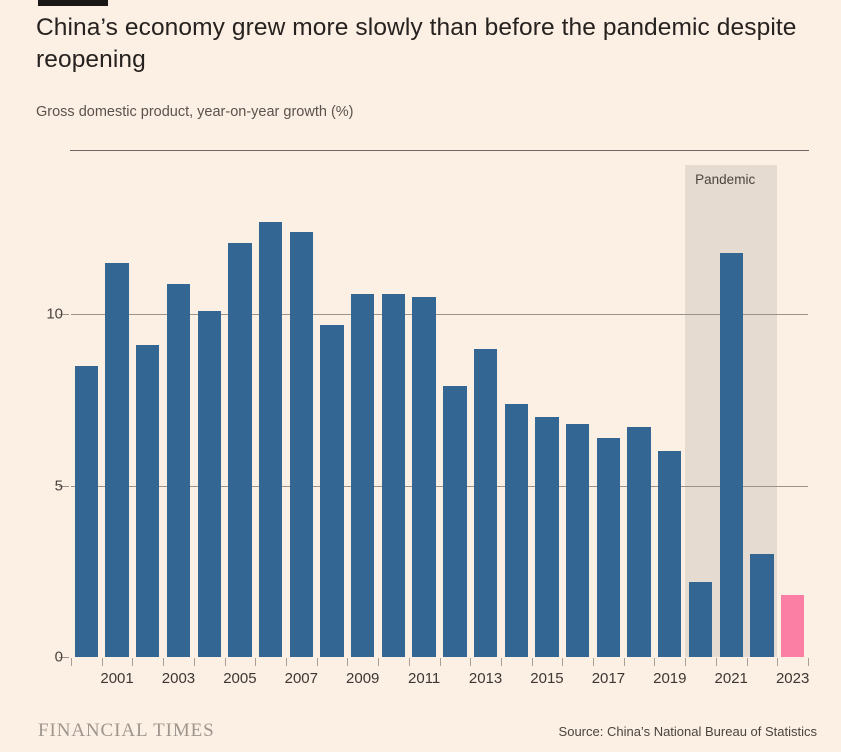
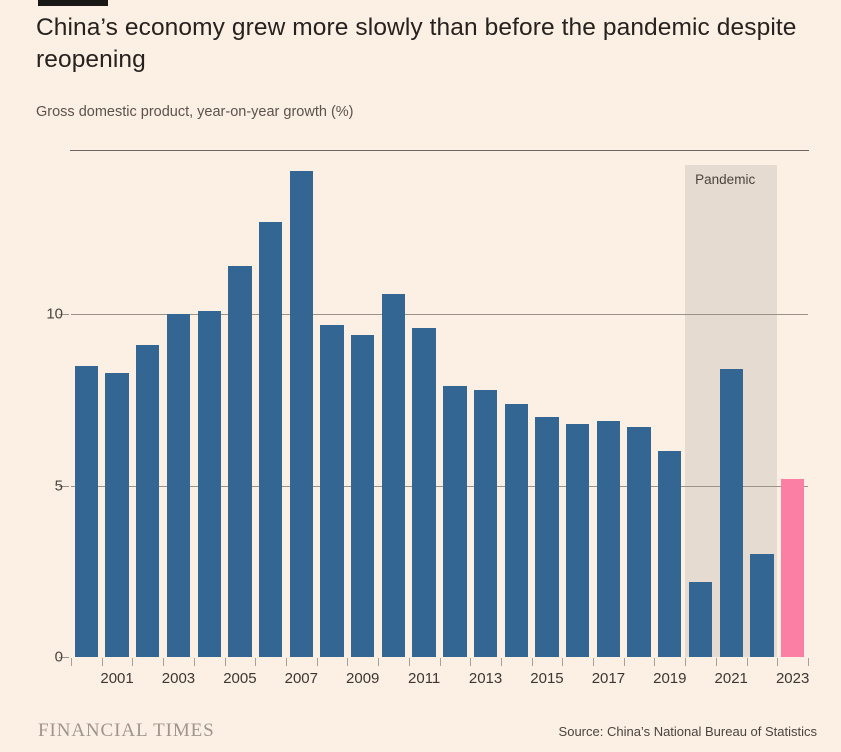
2001: 11.5 -> 8.3
2003: 10.9 -> 10.0
2005: 12.1 -> 11.4
2007: 12.4 -> 14.2
2009: 10.6 -> 9.4
2011: 10.5 -> 9.6
2013: 9.0 -> 7.8
2017: 6.4 -> 6.9
2021: 11.8 -> 8.4
2023: 1.8 -> 5.2
